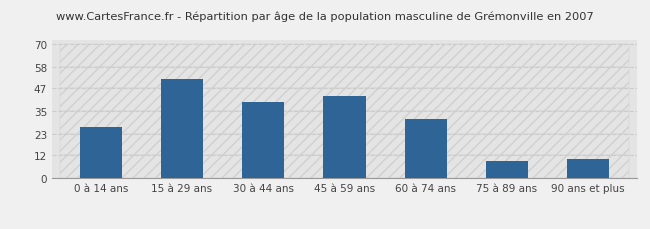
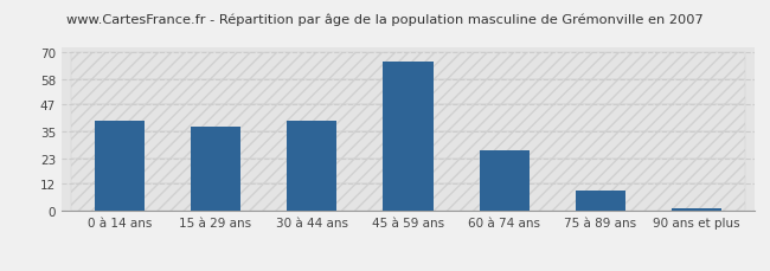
0 à 14 ans: 27 -> 40
15 à 29 ans: 52 -> 37
45 à 59 ans: 43 -> 66
60 à 74 ans: 31 -> 27
90 ans et plus: 10 -> 1
